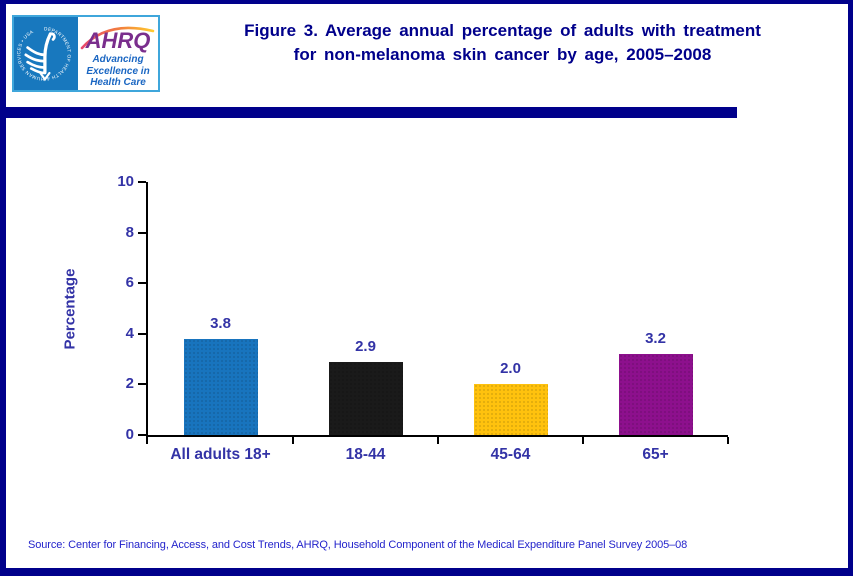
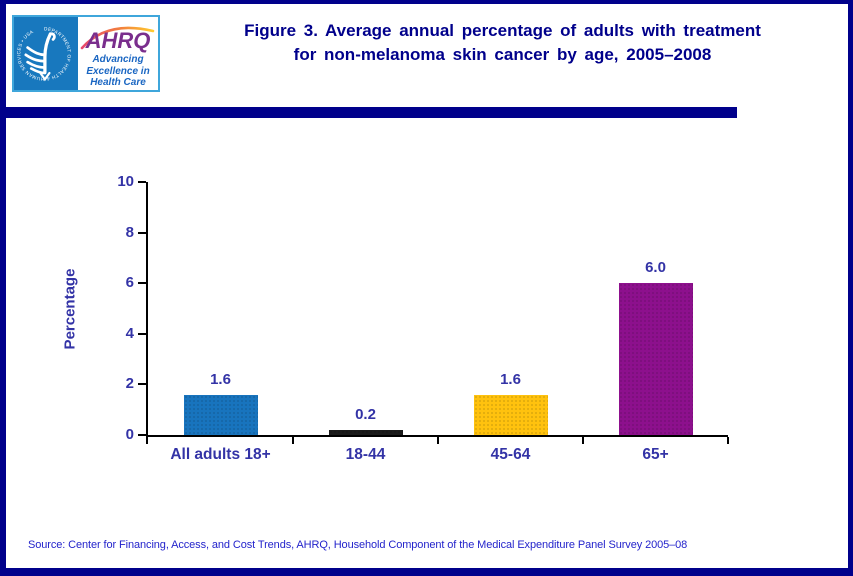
All adults 18+: 3.8 -> 1.6
18-44: 2.9 -> 0.2
45-64: 2.0 -> 1.6
65+: 3.2 -> 6.0
